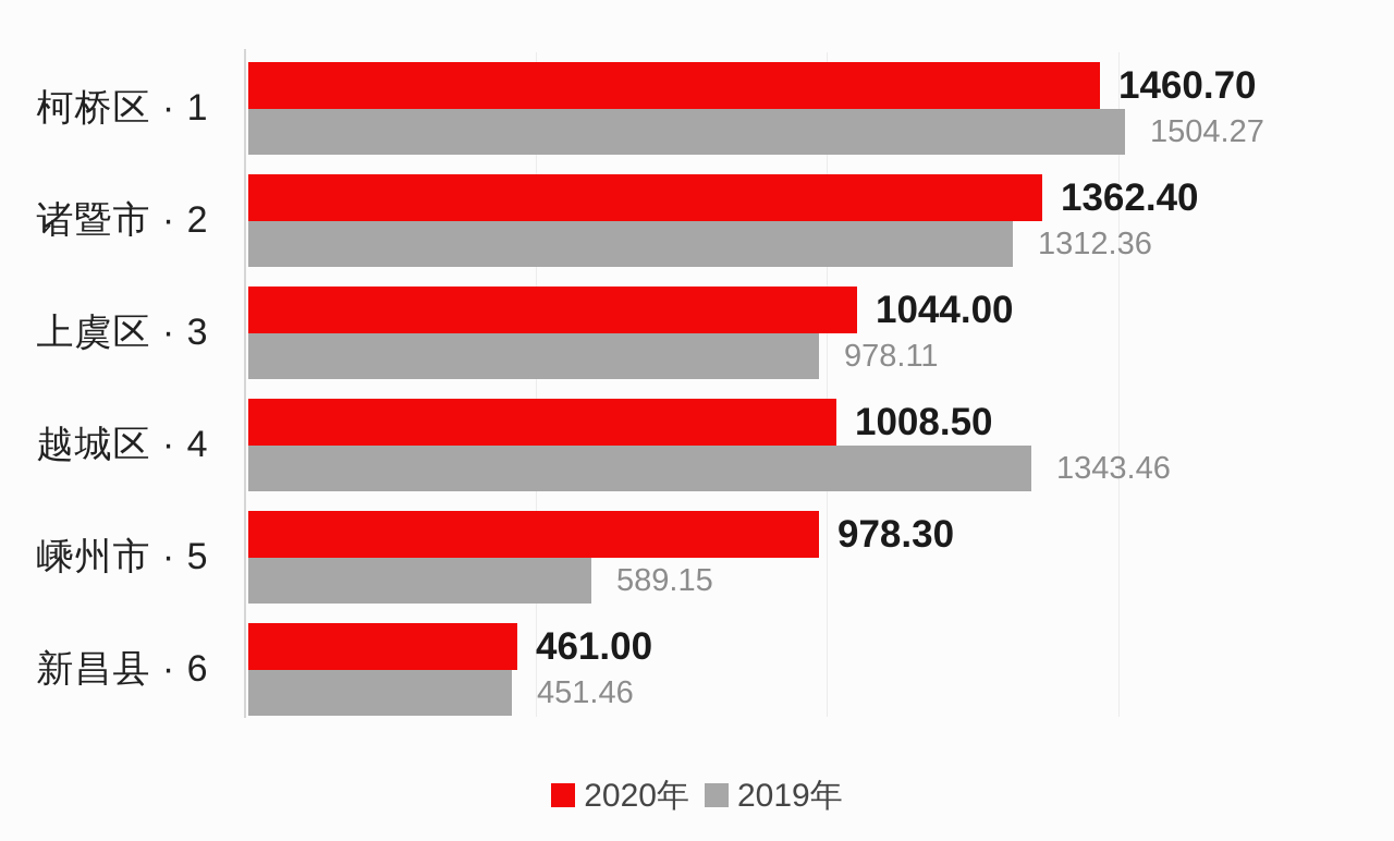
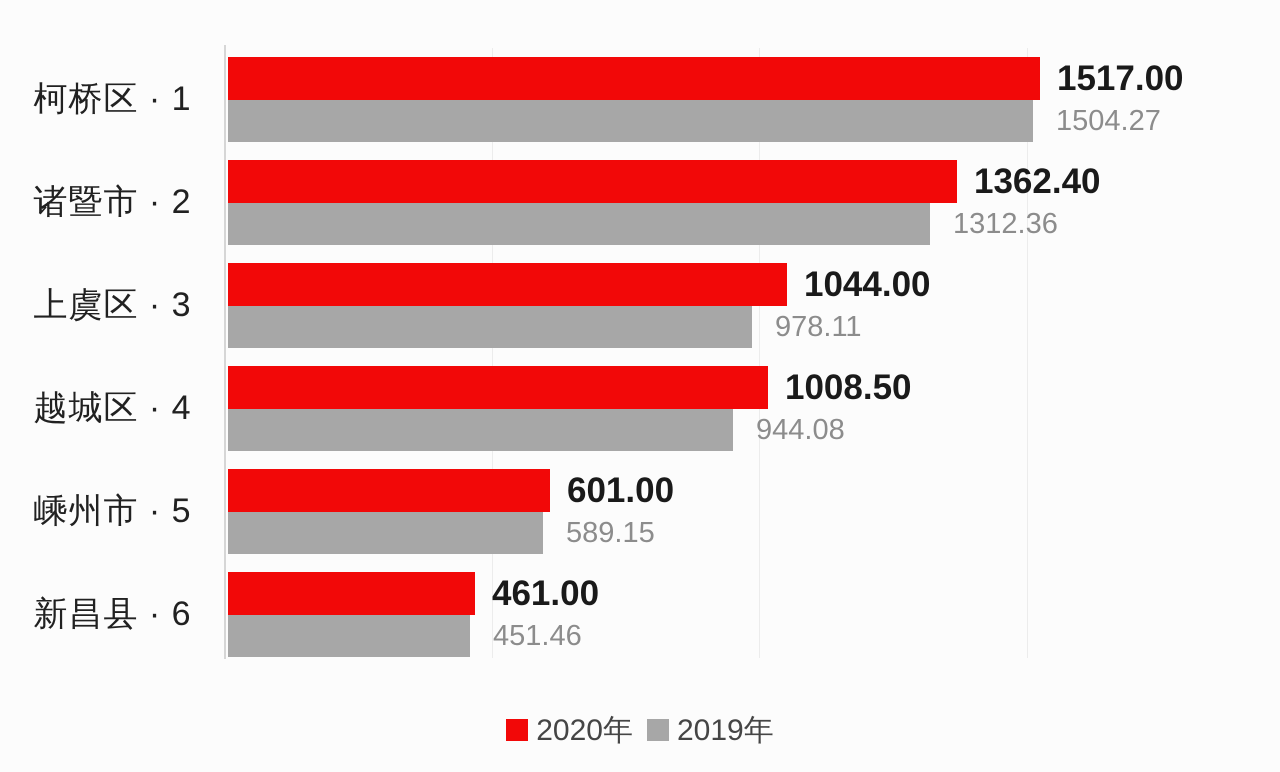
2020年/柯桥区 · 1: 1460.70 -> 1517.00
2019年/越城区 · 4: 1343.46 -> 944.08
2020年/嵊州市 · 5: 978.30 -> 601.00
